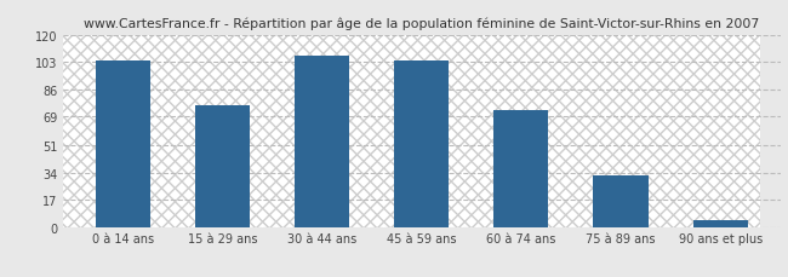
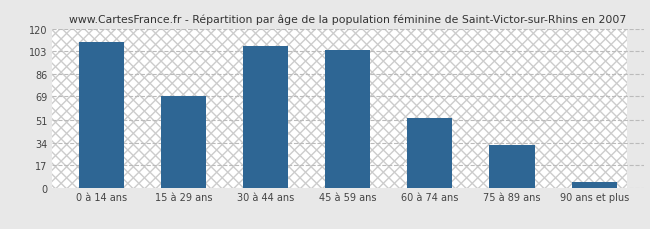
0 à 14 ans: 104 -> 110
15 à 29 ans: 76 -> 69
60 à 74 ans: 73 -> 53
